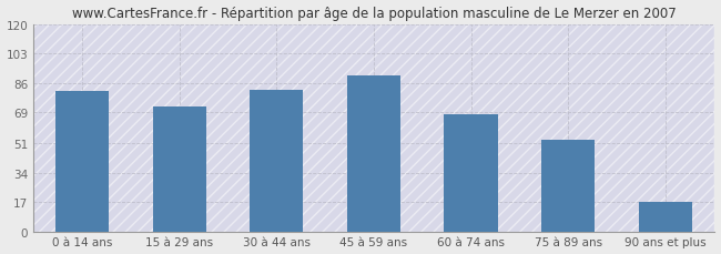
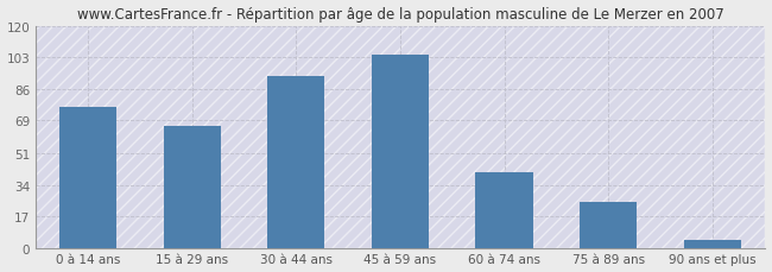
0 à 14 ans: 81 -> 76
15 à 29 ans: 72 -> 66
30 à 44 ans: 82 -> 93
45 à 59 ans: 90 -> 104
60 à 74 ans: 68 -> 41
75 à 89 ans: 53 -> 25
90 ans et plus: 17 -> 4
